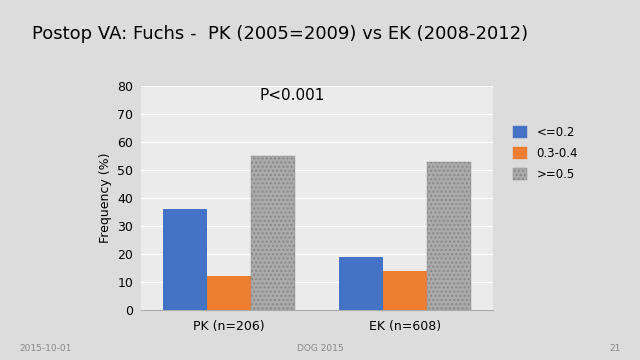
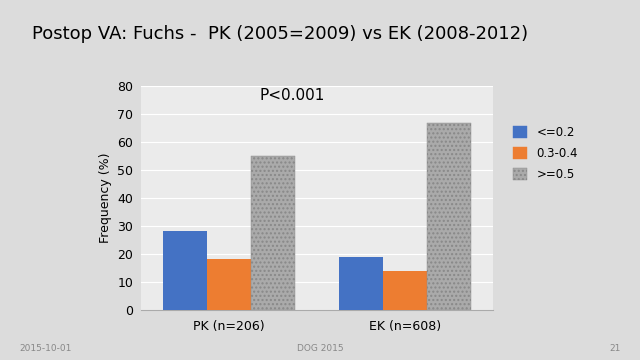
<=0.2/PK (n=206): 36 -> 28
0.3-0.4/PK (n=206): 12 -> 18
>=0.5/EK (n=608): 53 -> 67
